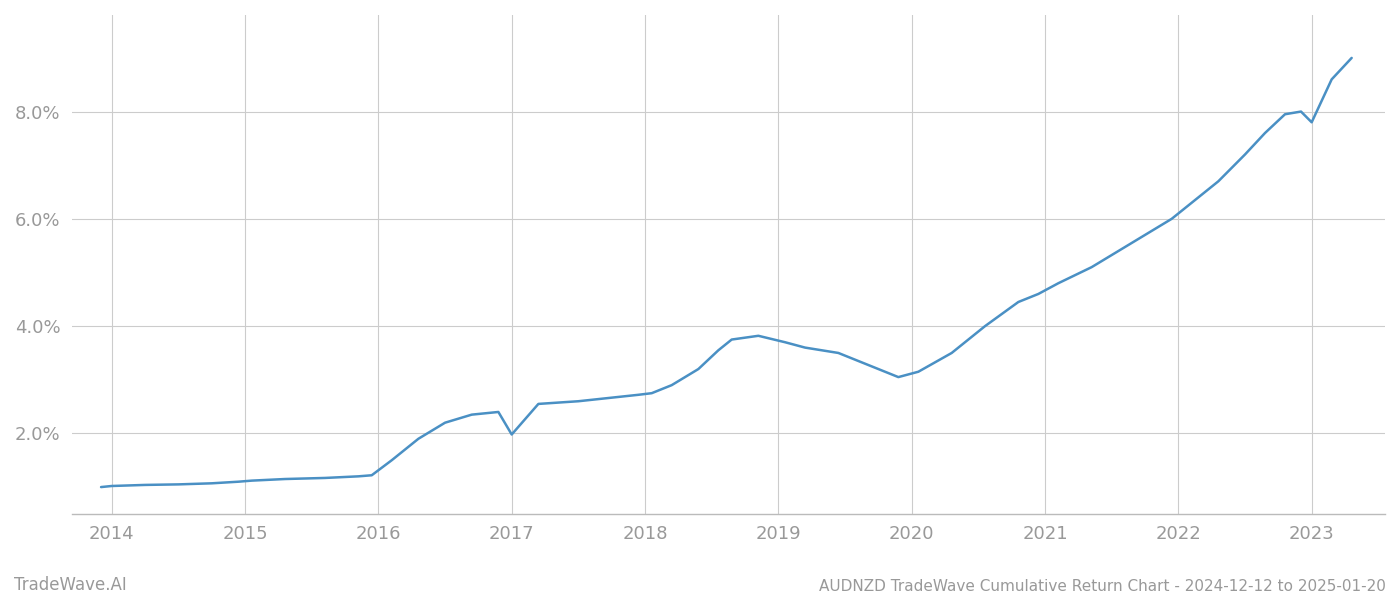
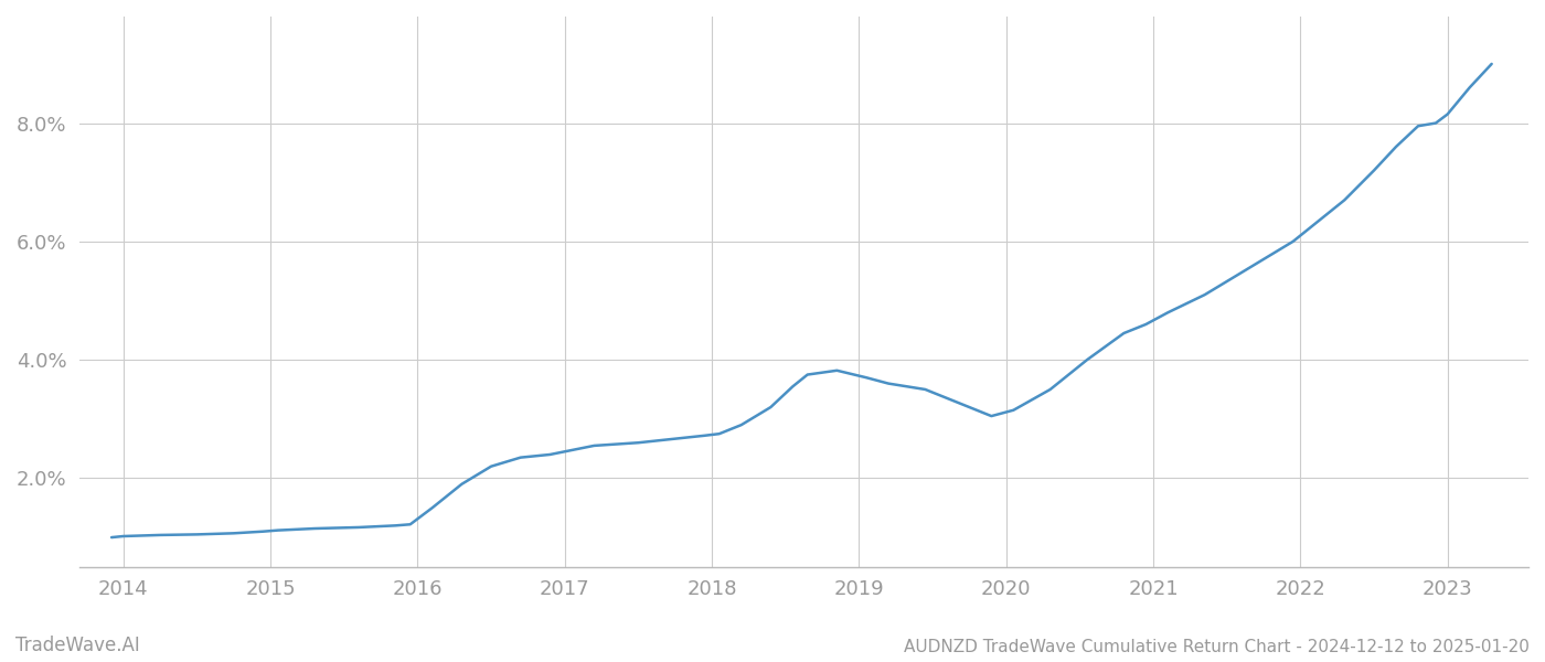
2017: 1.98% -> 2.45%
2023: 7.80% -> 8.15%
